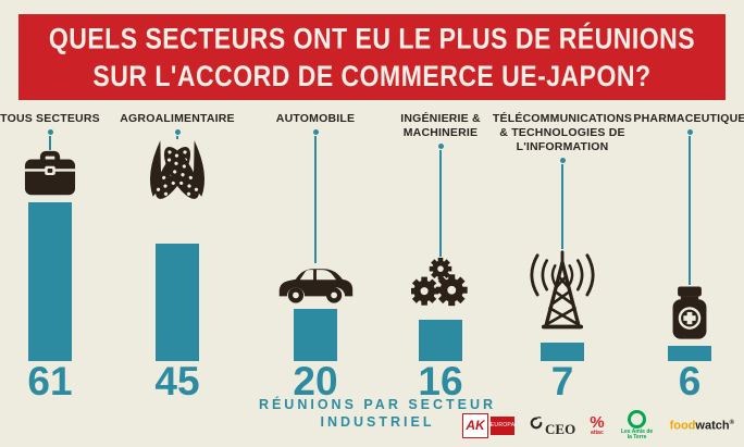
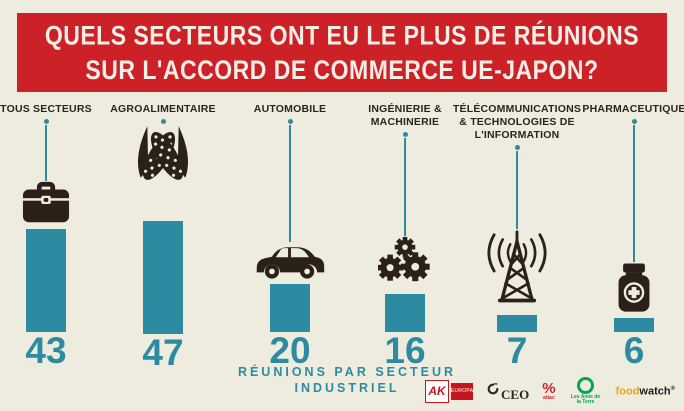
TOUS SECTEURS: 61 -> 43
AGROALIMENTAIRE: 45 -> 47
